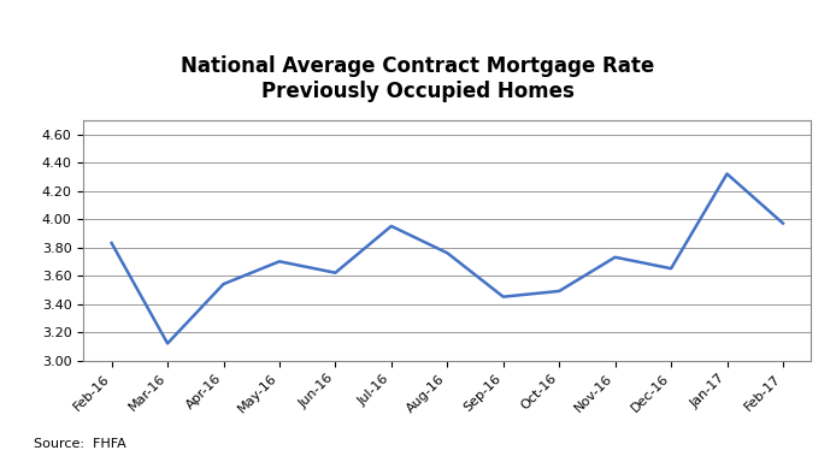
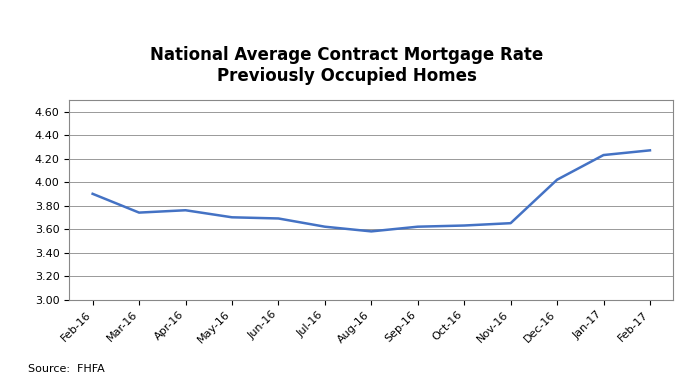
Feb-16: 3.83 -> 3.90
Mar-16: 3.12 -> 3.74
Apr-16: 3.54 -> 3.76
Jun-16: 3.62 -> 3.69
Jul-16: 3.95 -> 3.62
Aug-16: 3.76 -> 3.58
Sep-16: 3.45 -> 3.62
Oct-16: 3.49 -> 3.63
Nov-16: 3.73 -> 3.65
Dec-16: 3.65 -> 4.02
Jan-17: 4.32 -> 4.23
Feb-17: 3.97 -> 4.27
